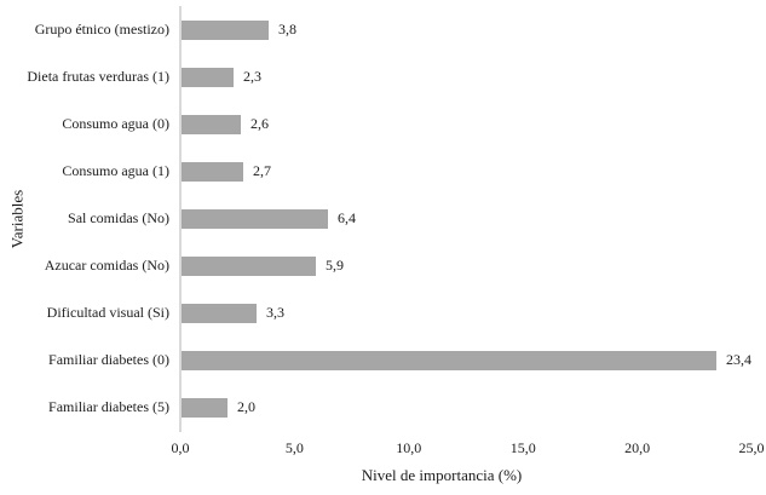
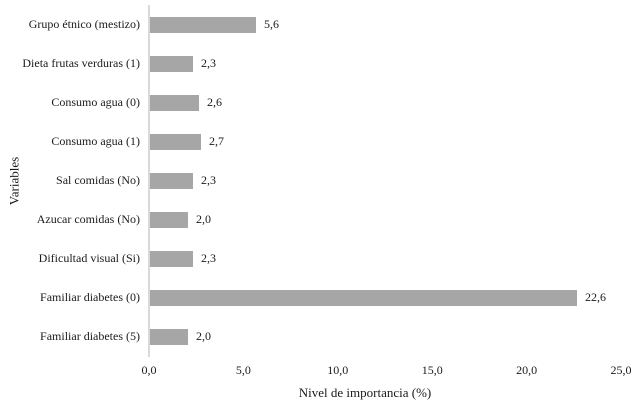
Grupo étnico (mestizo): 3,8 -> 5,6
Sal comidas (No): 6,4 -> 2,3
Azucar comidas (No): 5,9 -> 2,0
Dificultad visual (Si): 3,3 -> 2,3
Familiar diabetes (0): 23,4 -> 22,6
